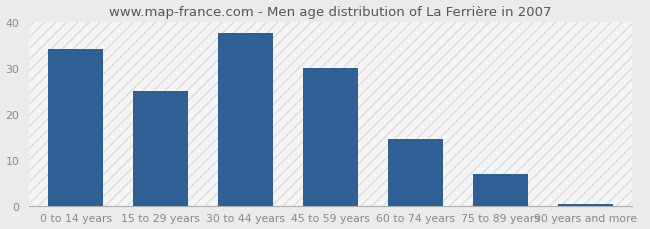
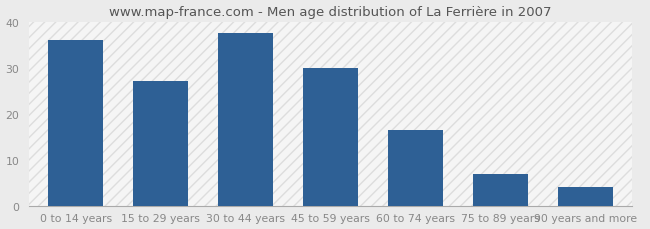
0 to 14 years: 34.0 -> 36.0
15 to 29 years: 25.0 -> 27.0
60 to 74 years: 14.5 -> 16.5
90 years and more: 0.5 -> 4.0
